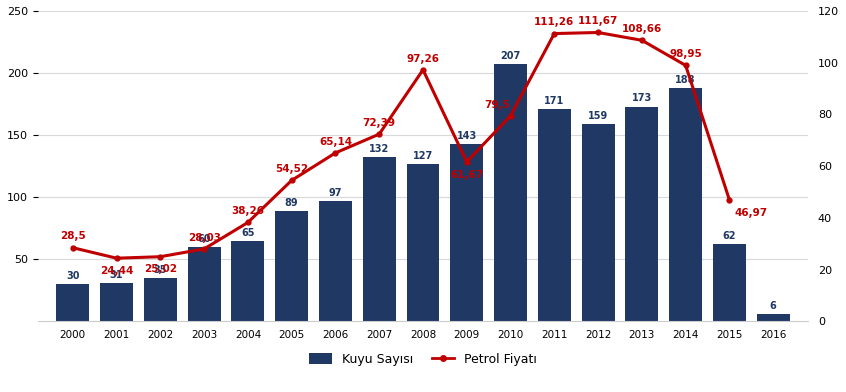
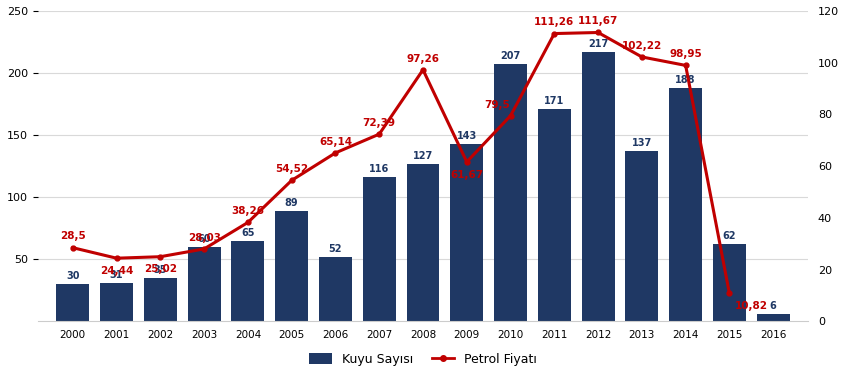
Kuyu Sayısı/2006: 97 -> 52
Kuyu Sayısı/2007: 132 -> 116
Kuyu Sayısı/2012: 159 -> 217
Kuyu Sayısı/2013: 173 -> 137
Petrol Fiyatı/2013: 108,66 -> 102,22
Petrol Fiyatı/2015: 46,97 -> 10,82
